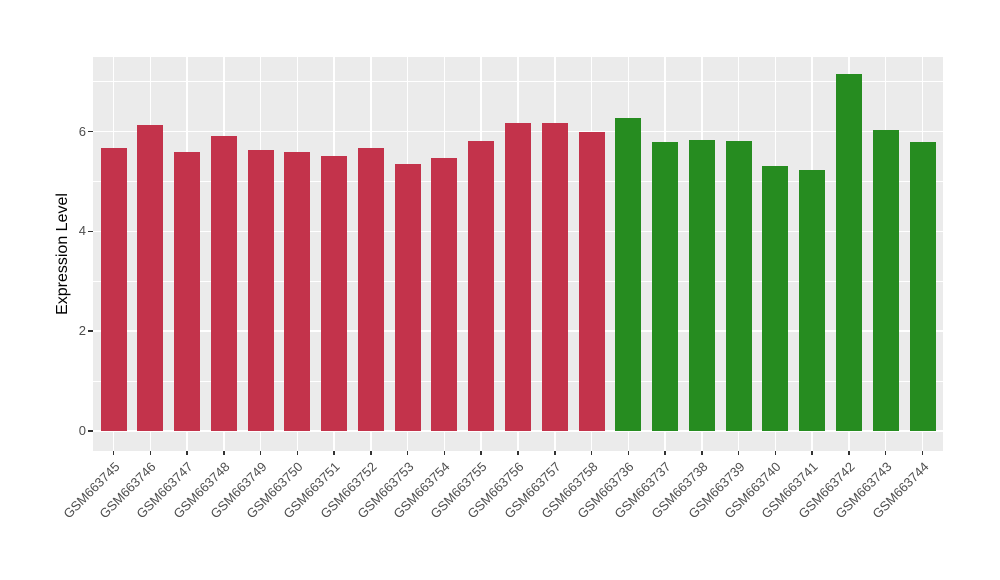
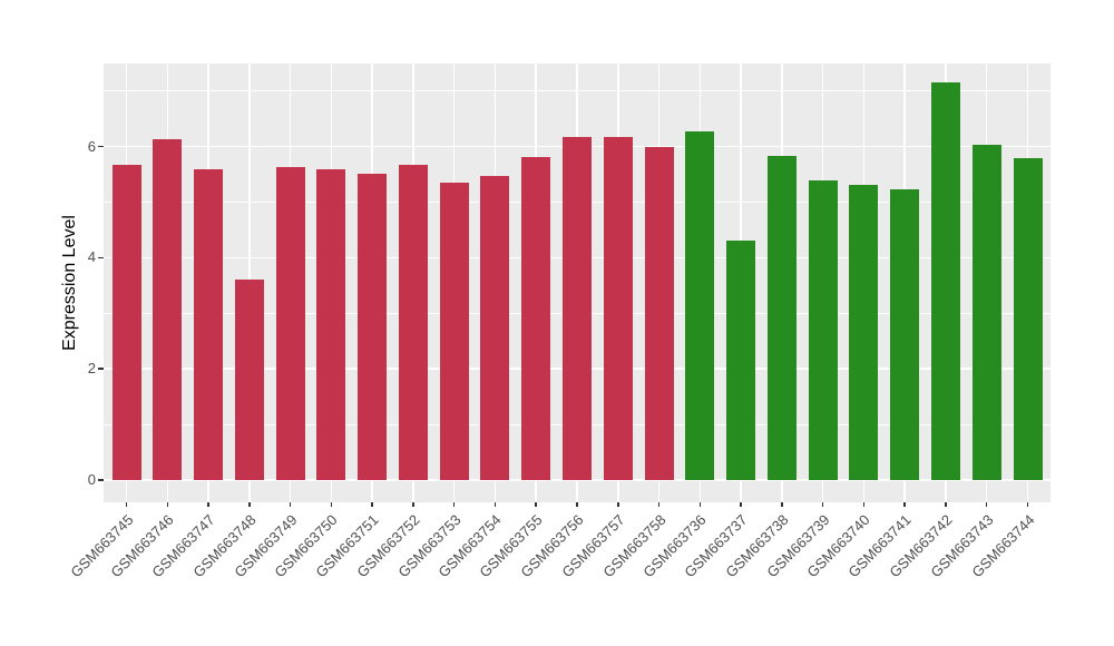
GSM663748: 5.9 -> 3.6
GSM663737: 5.8 -> 4.3
GSM663739: 5.8 -> 5.4
